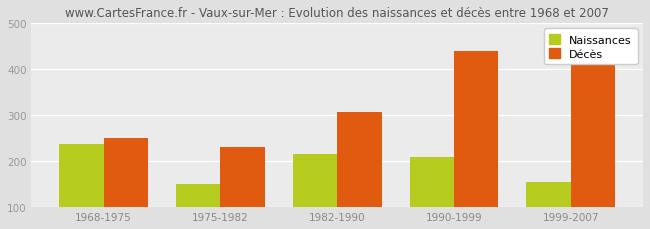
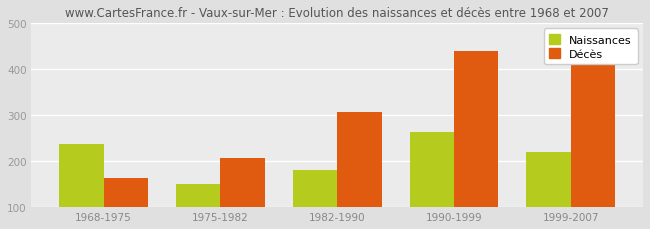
Décès/1968-1975: 250 -> 163
Décès/1975-1982: 230 -> 206
Naissances/1982-1990: 215 -> 181
Naissances/1990-1999: 210 -> 263
Naissances/1999-2007: 155 -> 219
